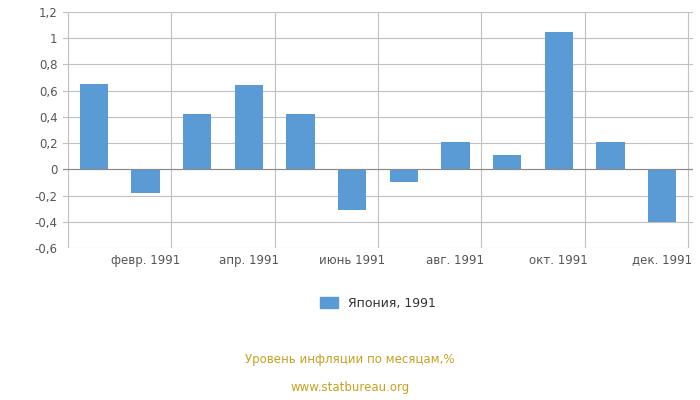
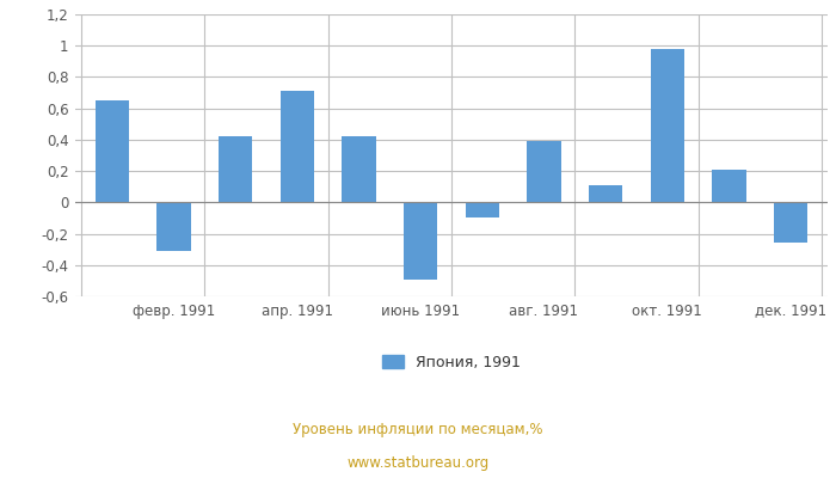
февр. 1991: -0,18 -> -0,31
апр. 1991: 0,64 -> 0,71
июнь 1991: -0,31 -> -0,49
авг. 1991: 0,21 -> 0,39
окт. 1991: 1,05 -> 0,98
дек. 1991: -0,40 -> -0,26
